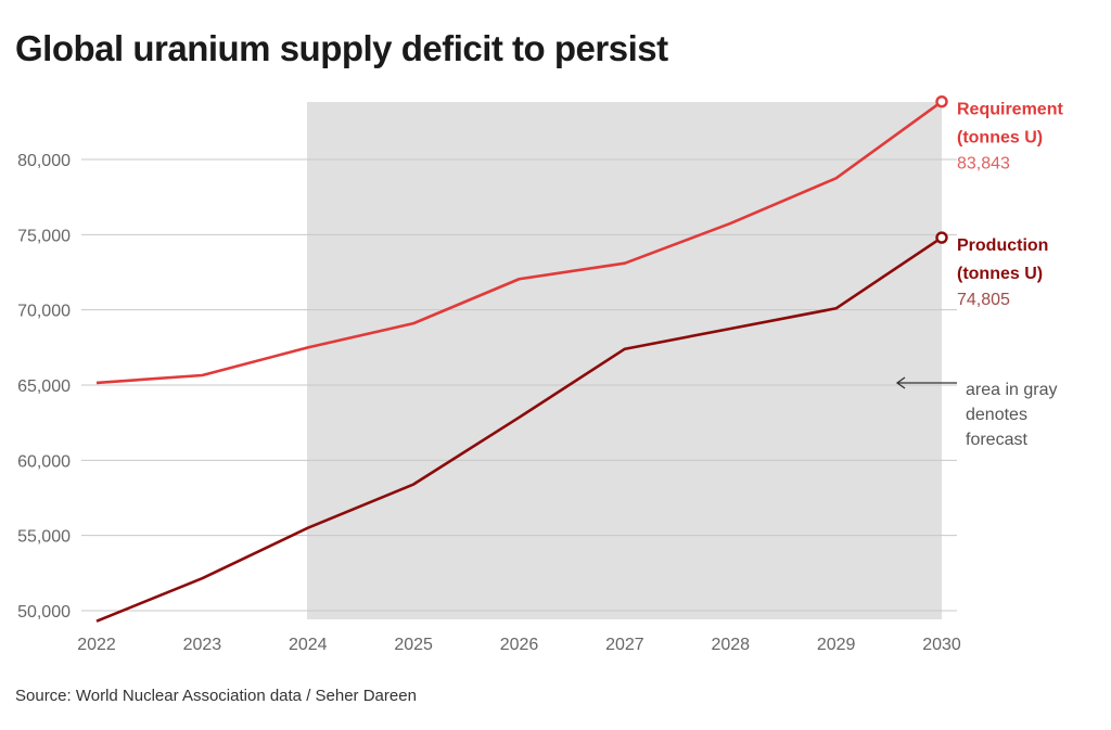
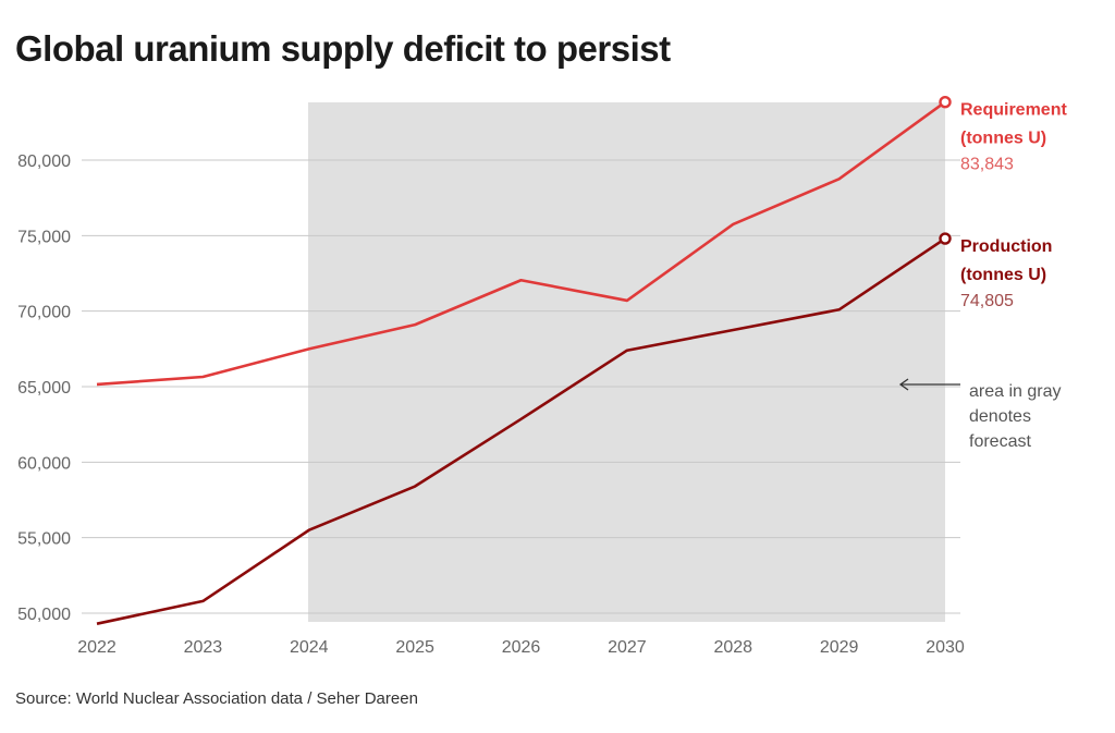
Production/2023: 52200 -> 50800
Requirement/2027: 73100 -> 70700
